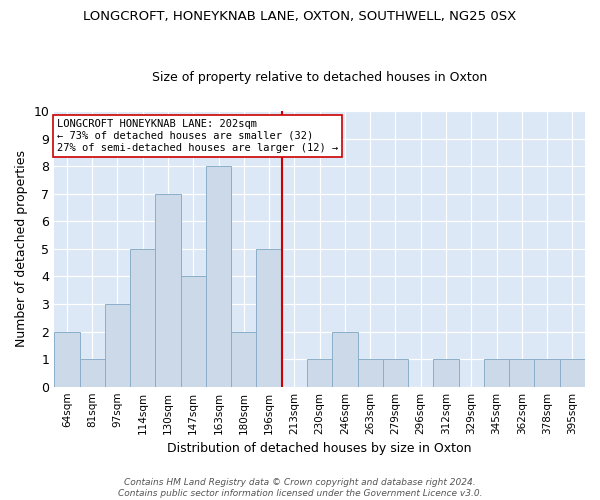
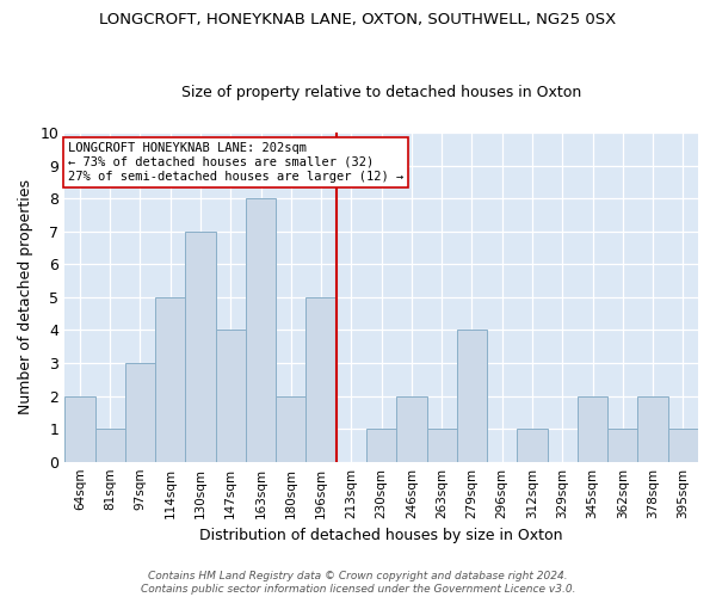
279sqm: 1 -> 4
345sqm: 1 -> 2
378sqm: 1 -> 2
